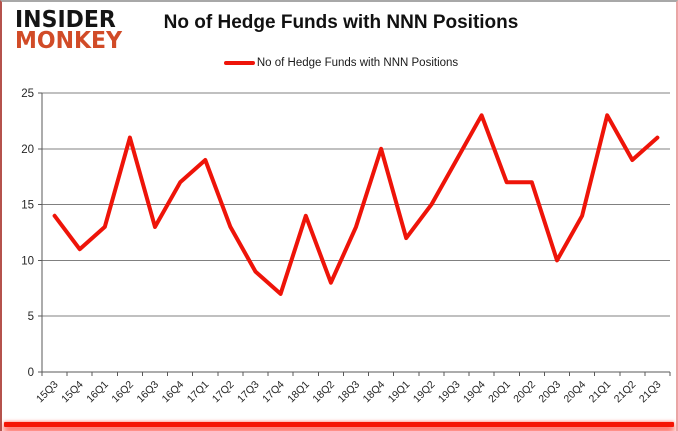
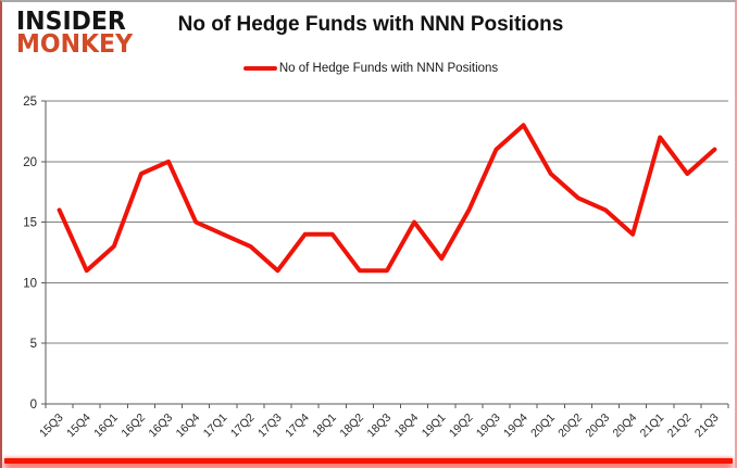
15Q3: 14 -> 16
16Q2: 21 -> 19
16Q3: 13 -> 20
16Q4: 17 -> 15
17Q1: 19 -> 14
17Q3: 9 -> 11
17Q4: 7 -> 14
18Q2: 8 -> 11
18Q3: 13 -> 11
18Q4: 20 -> 15
19Q2: 15 -> 16
19Q3: 19 -> 21
20Q1: 17 -> 19
20Q3: 10 -> 16
21Q1: 23 -> 22
